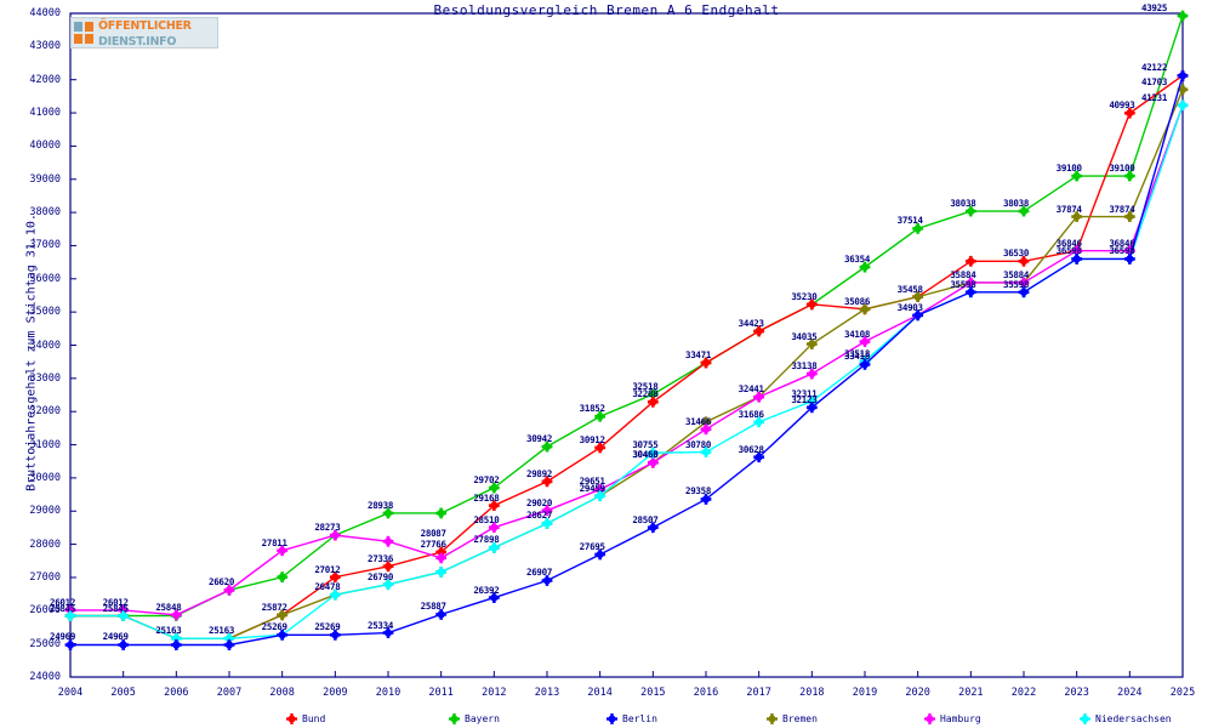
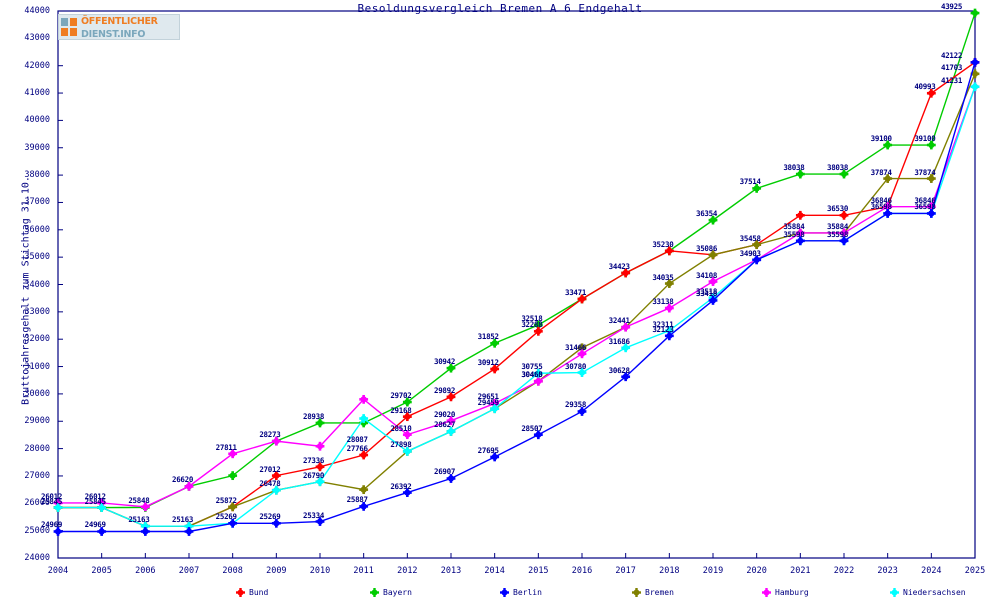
Bremen/2011: 27200 -> 26500
Hamburg/2011: 27600 -> 29800
Niedersachsen/2011: 27200 -> 29100
